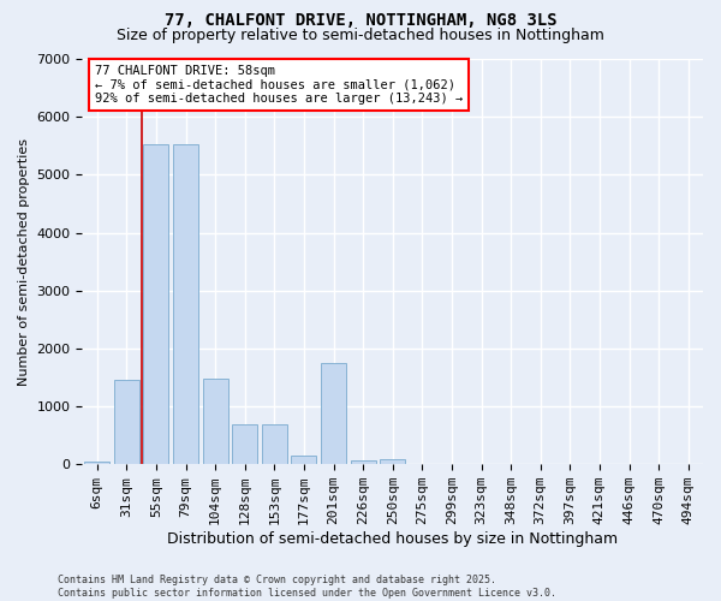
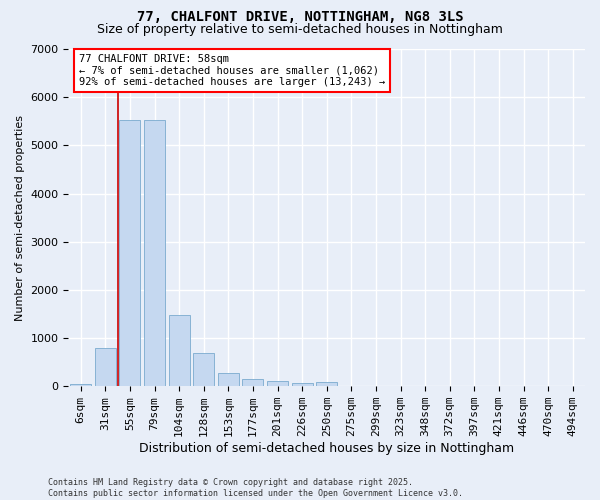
31sqm: 1450 -> 800
153sqm: 700 -> 270
201sqm: 1750 -> 100
